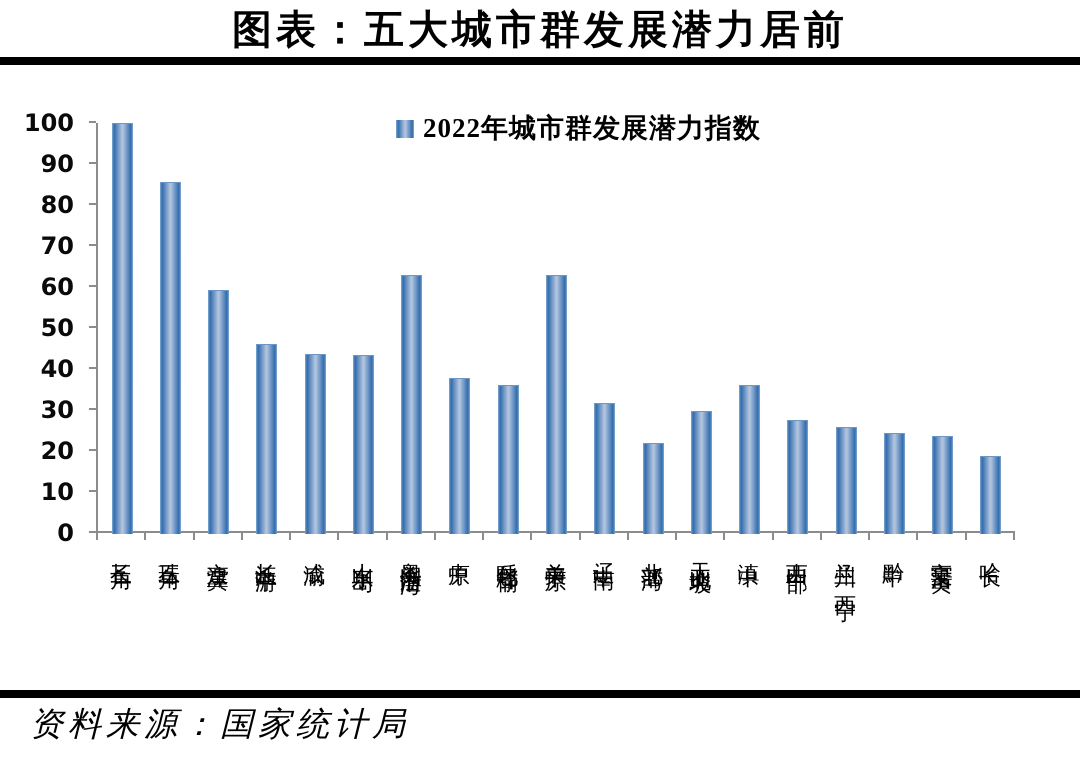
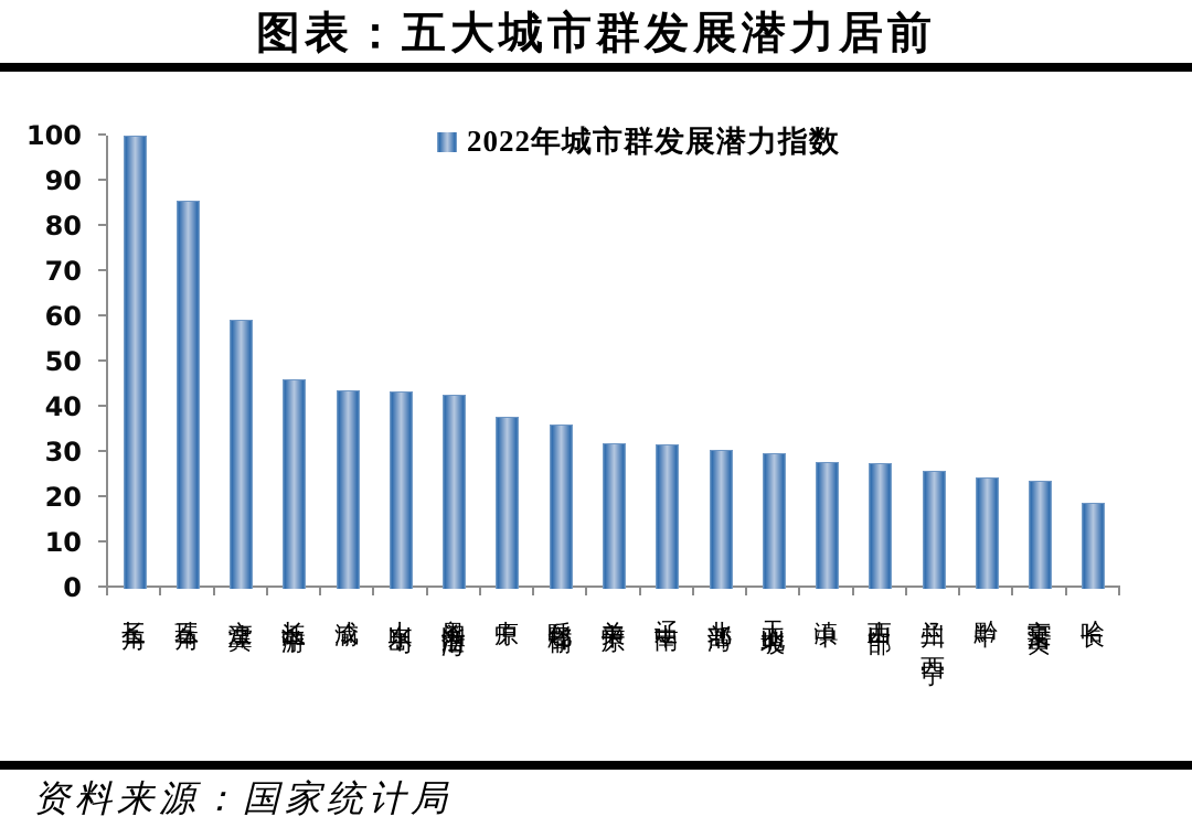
粤闽浙沿海: 63 -> 43
关中平原: 63 -> 32
北部湾: 22 -> 30
滇中: 36 -> 28
